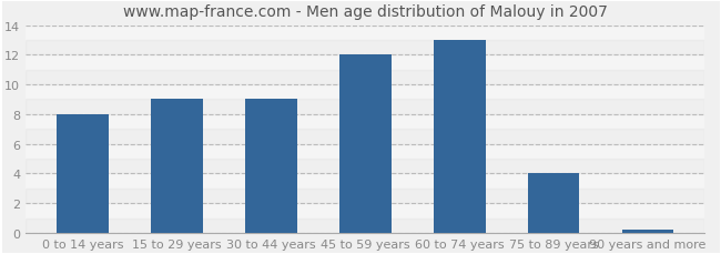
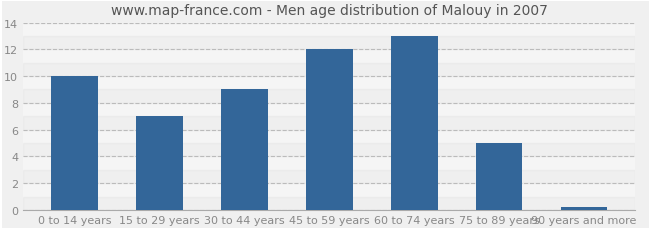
0 to 14 years: 8.0 -> 10.0
15 to 29 years: 9.0 -> 7.0
75 to 89 years: 4.0 -> 5.0
